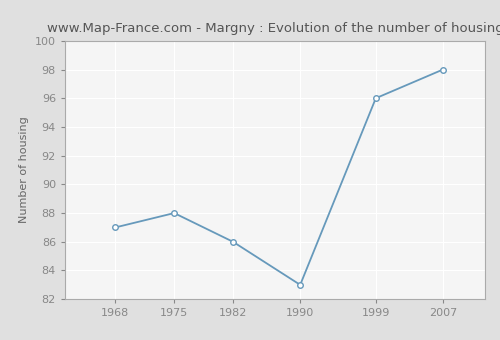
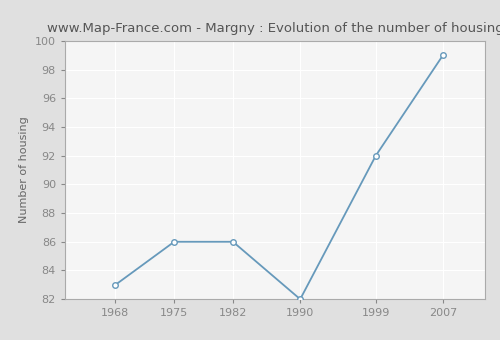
1968: 87 -> 83
1975: 88 -> 86
1990: 83 -> 82
1999: 96 -> 92
2007: 98 -> 99
